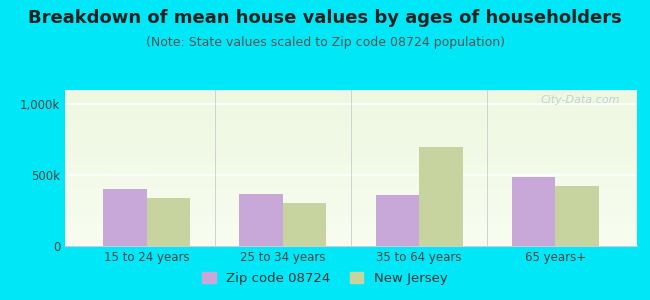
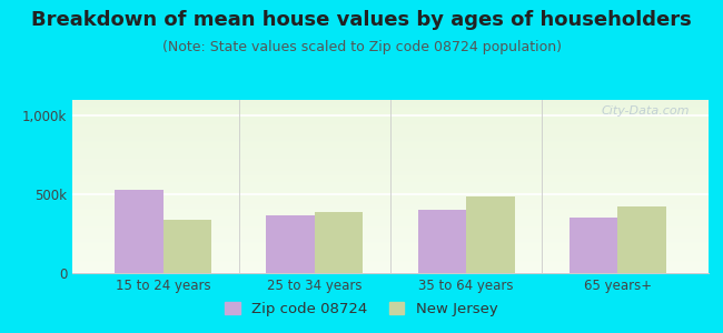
Zip code 08724/15 to 24 years: 400k -> 530k
New Jersey/25 to 34 years: 300k -> 380k
Zip code 08724/35 to 64 years: 360k -> 400k
New Jersey/35 to 64 years: 700k -> 490k
Zip code 08724/65 years+: 490k -> 360k
